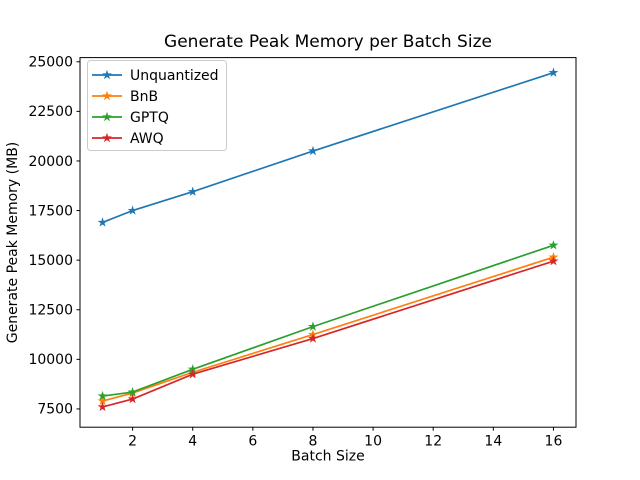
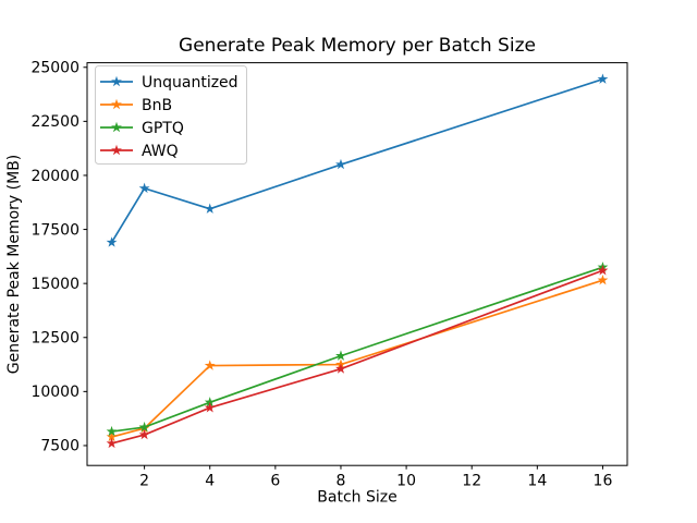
Unquantized/2: 17500 -> 19400
BnB/4: 9400 -> 11200
AWQ/16: 15000 -> 15600
